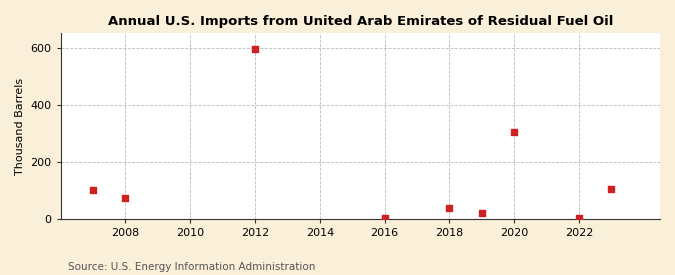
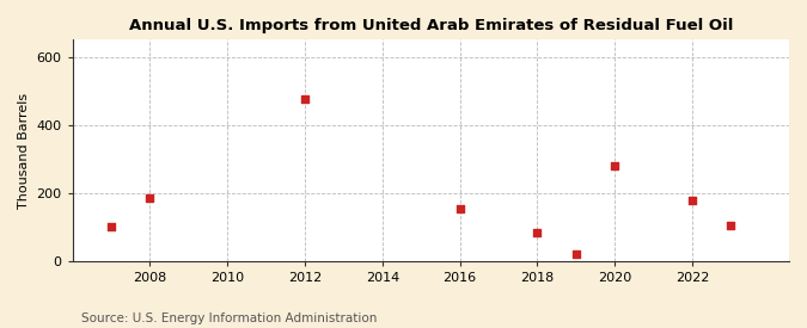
2008: 75 -> 185
2012: 595 -> 475
2016: 5 -> 155
2018: 40 -> 85
2020: 305 -> 280
2022: 5 -> 180
